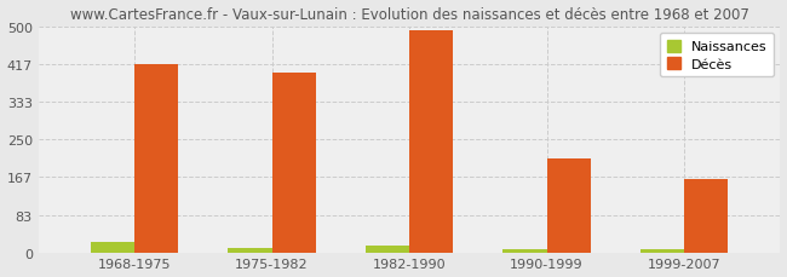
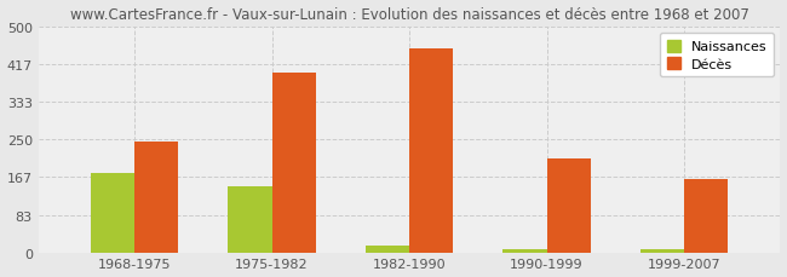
Naissances/1968-1975: 22 -> 175
Décès/1968-1975: 417 -> 245
Naissances/1975-1982: 10 -> 145
Décès/1982-1990: 490 -> 450
